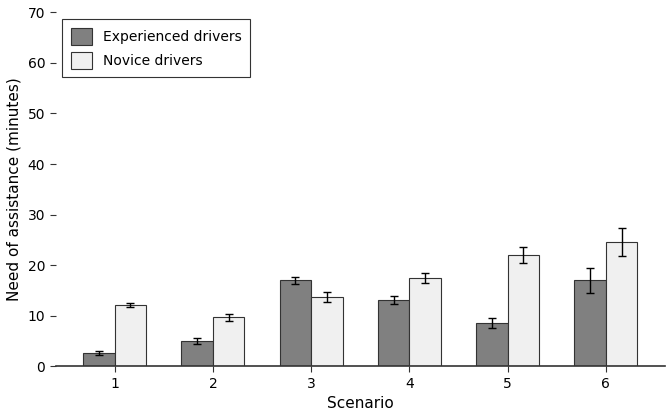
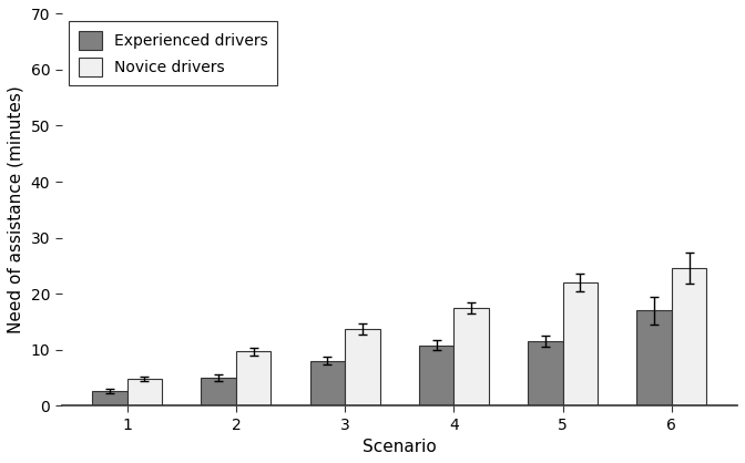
Novice drivers/1: 12.0 -> 4.8
Experienced drivers/3: 17.0 -> 8.0
Experienced drivers/4: 13.0 -> 10.8
Experienced drivers/5: 8.6 -> 11.5
